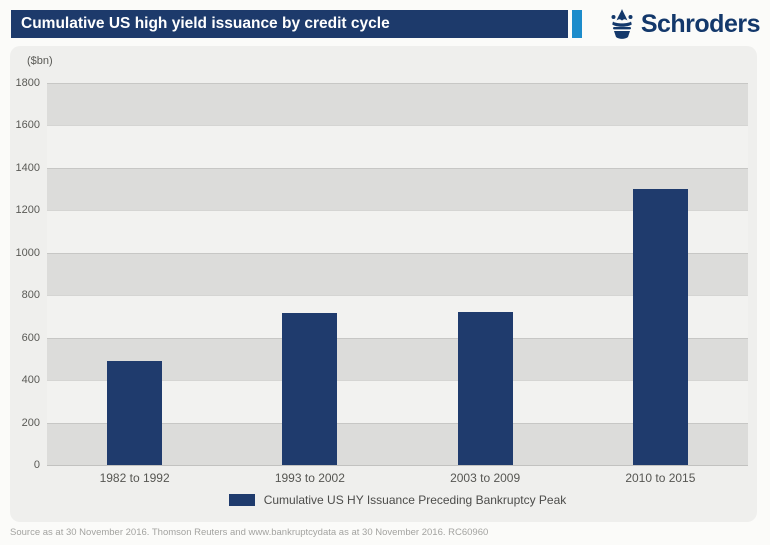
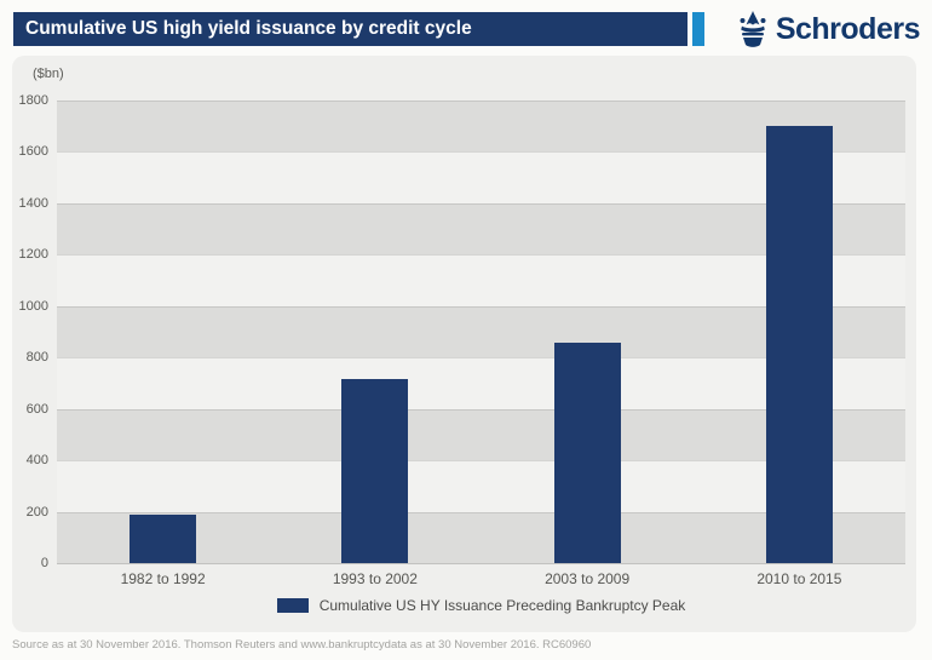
1982 to 1992: 490 -> 190
2003 to 2009: 720 -> 860
2010 to 2015: 1300 -> 1700
